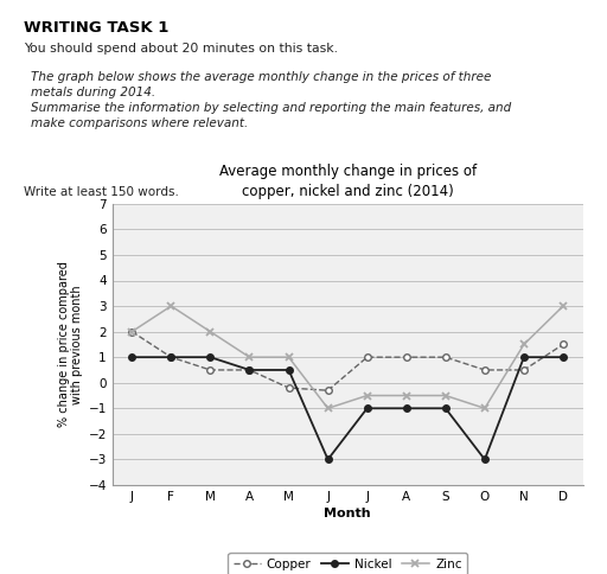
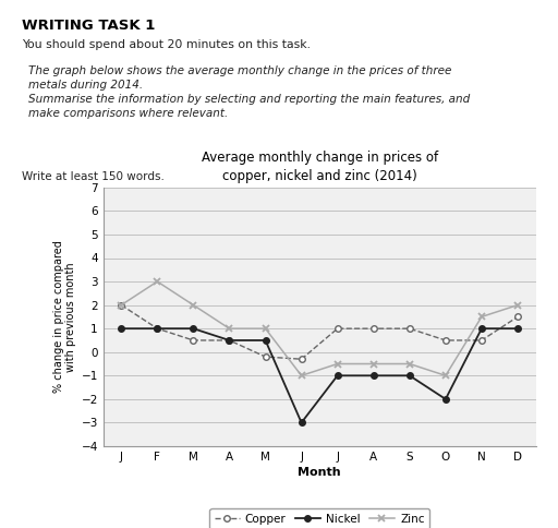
Nickel/O: -3.0 -> -2.0
Zinc/D: 3.0 -> 2.0
